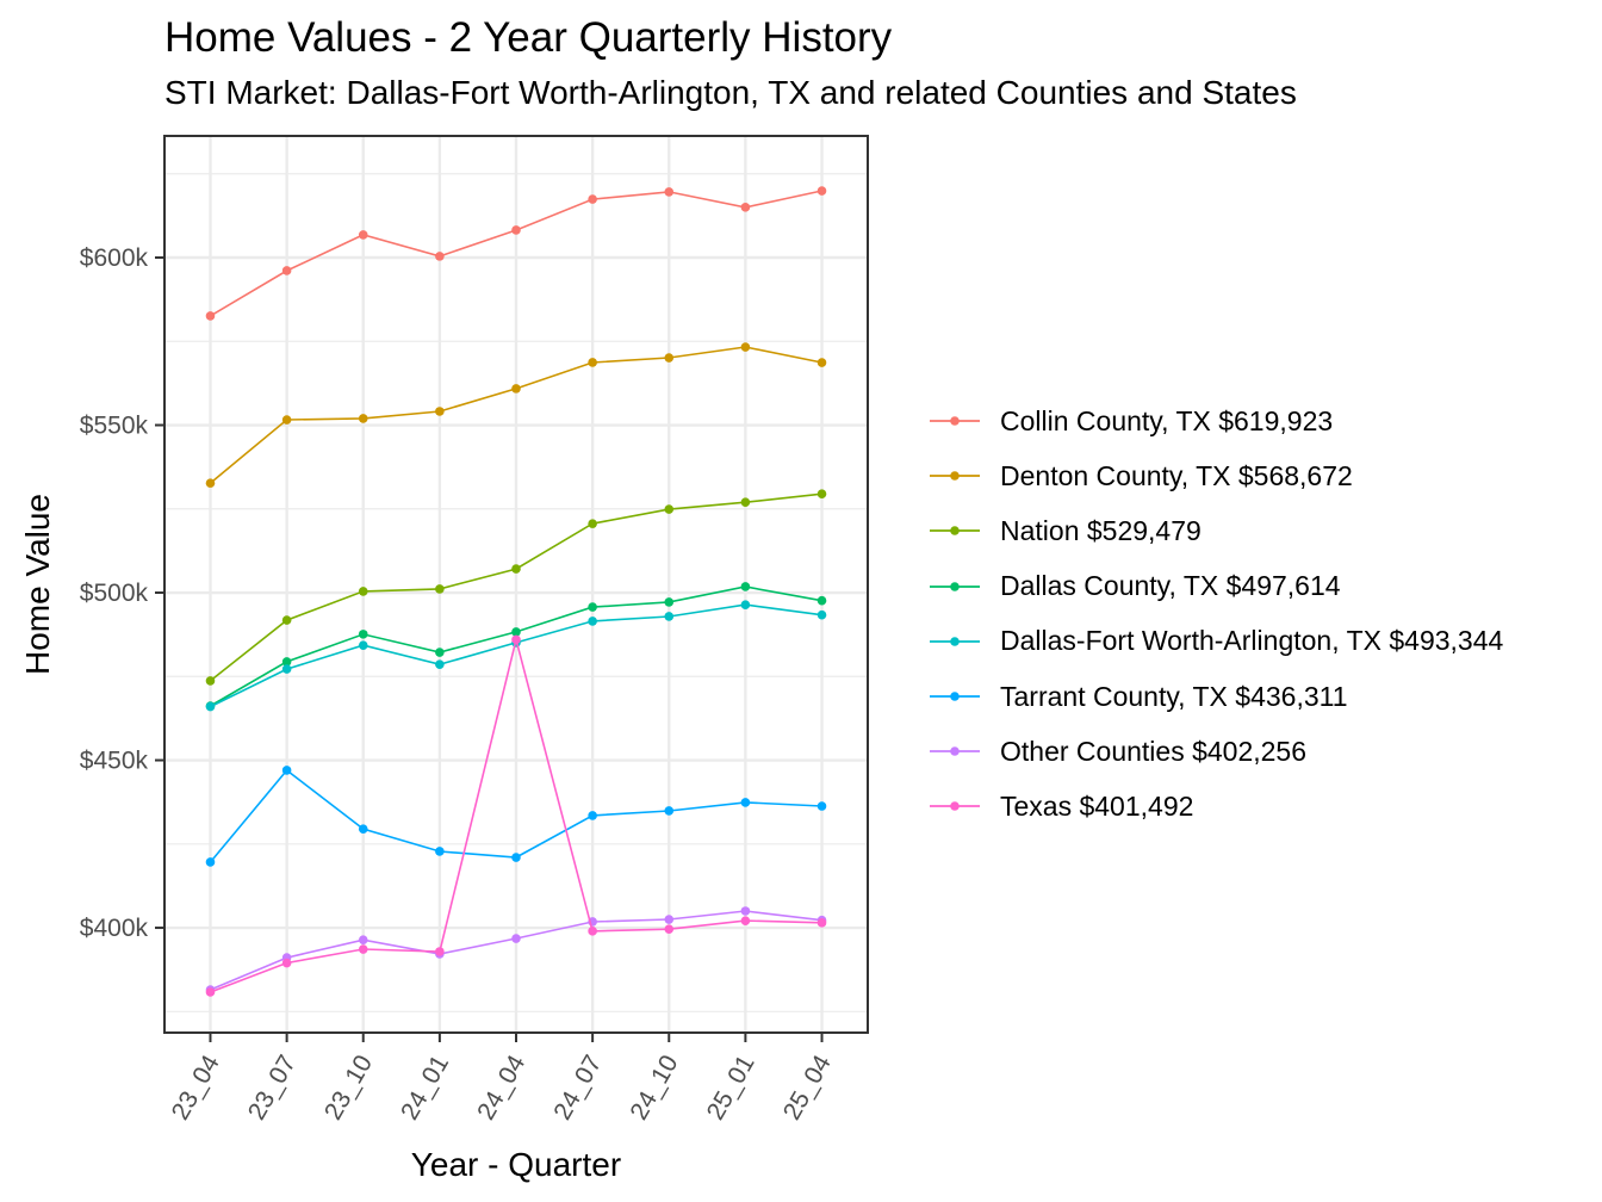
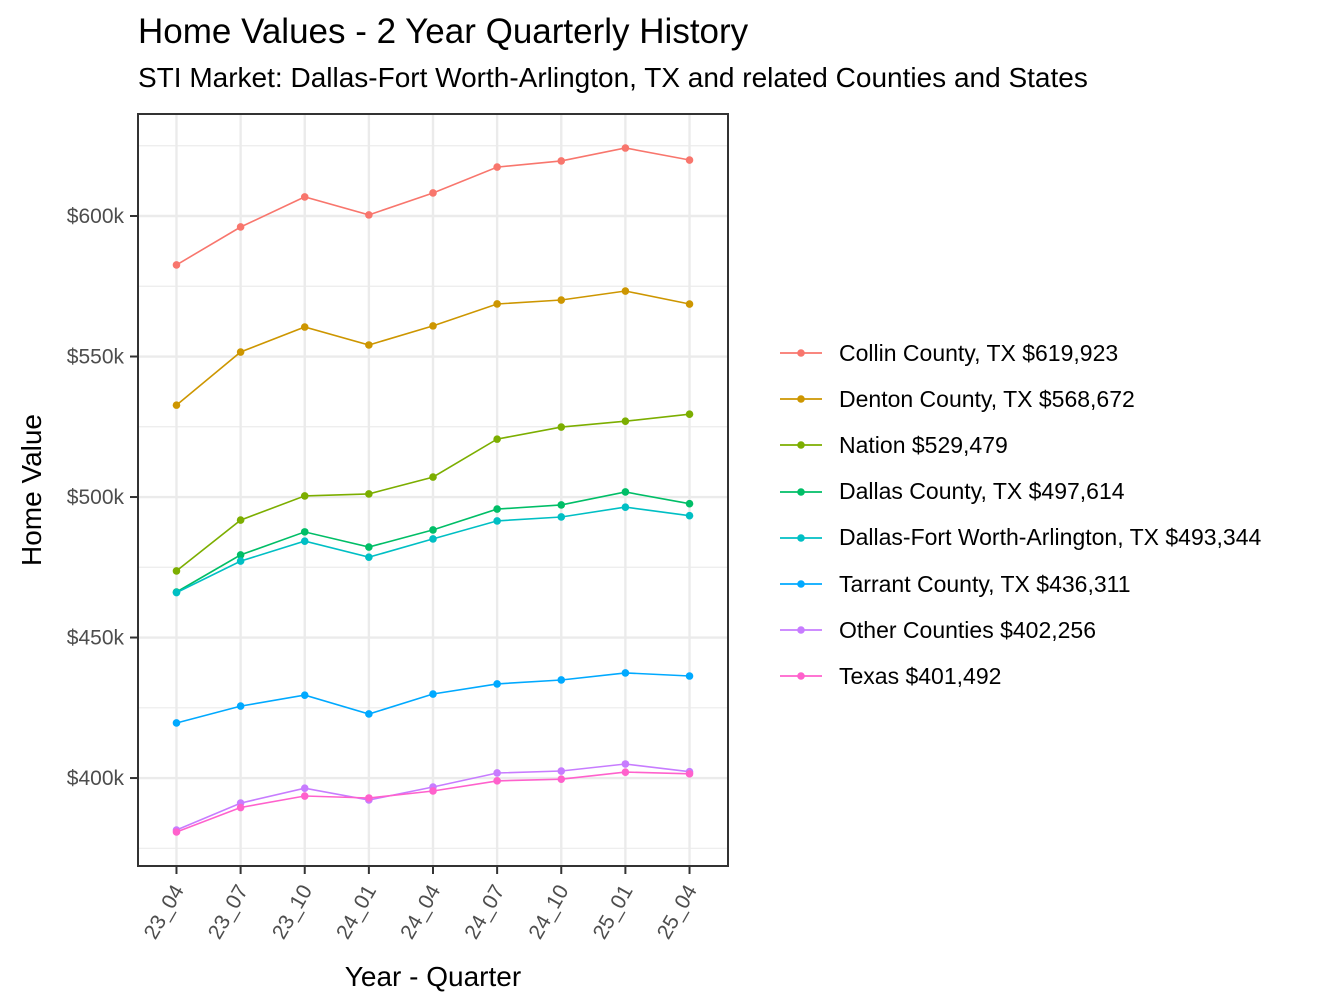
Tarrant County, TX $436,311/23_07: $447k -> $426k
Denton County, TX $568,672/23_10: $552k -> $560k
Tarrant County, TX $436,311/24_04: $421k -> $430k
Texas $401,492/24_04: $486k -> $395k
Collin County, TX $619,923/25_01: $615k -> $624k
